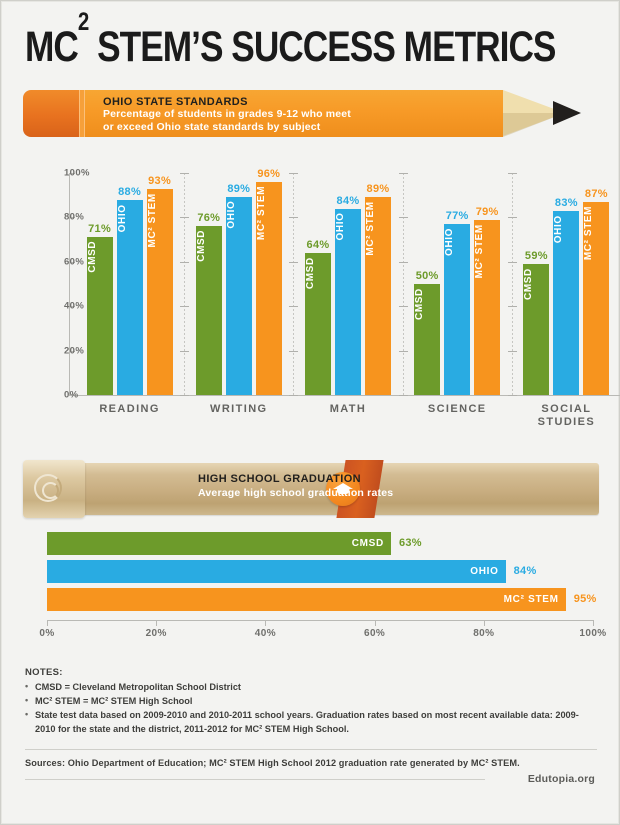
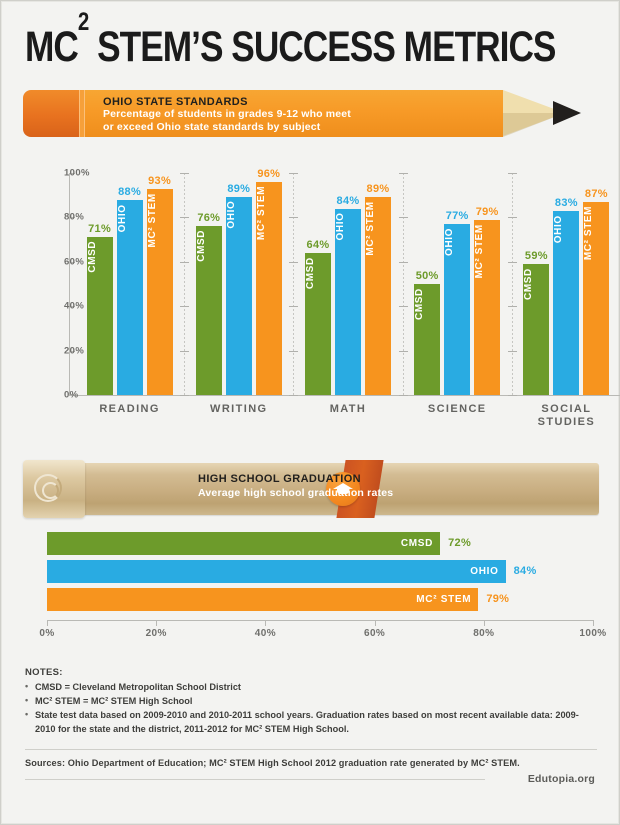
HIGH SCHOOL GRADUATION/CMSD: 63% -> 72%
HIGH SCHOOL GRADUATION/MC² STEM: 95% -> 79%
